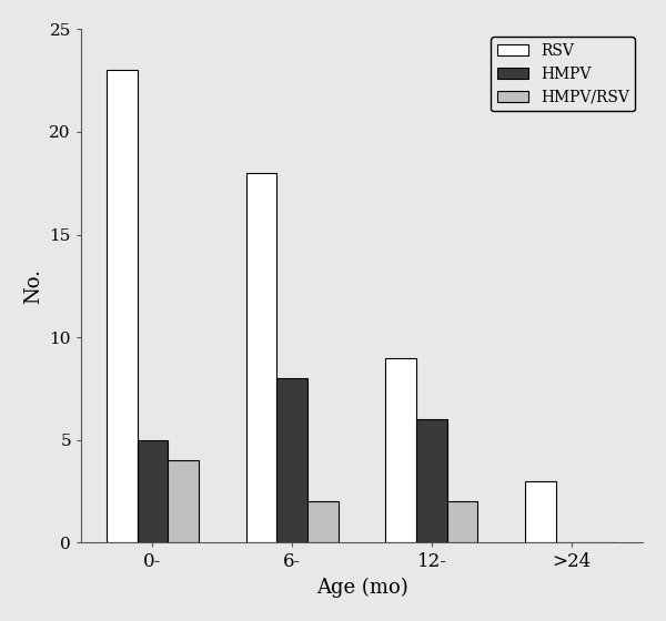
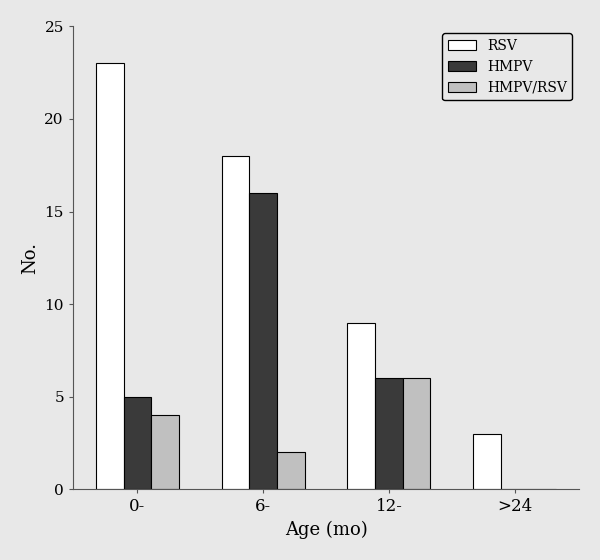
HMPV/6-: 8 -> 16
HMPV/RSV/12-: 2 -> 6
